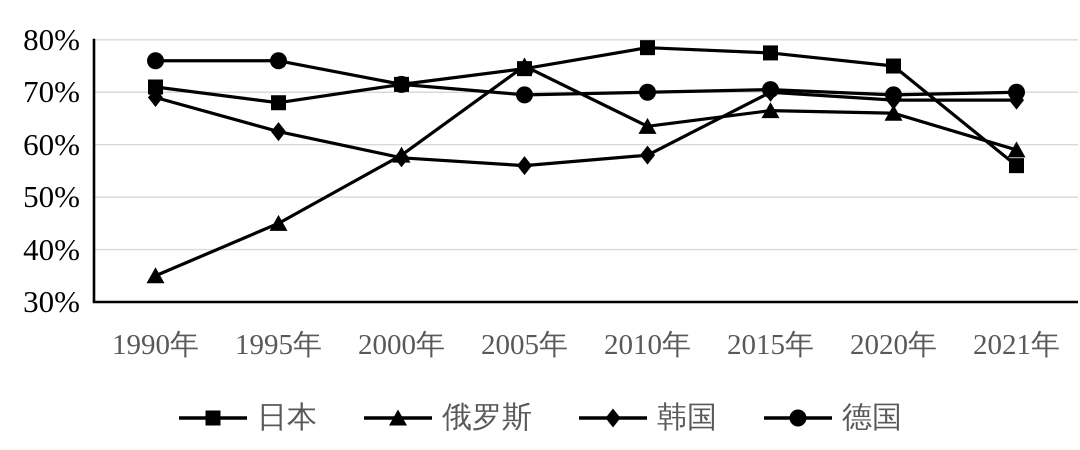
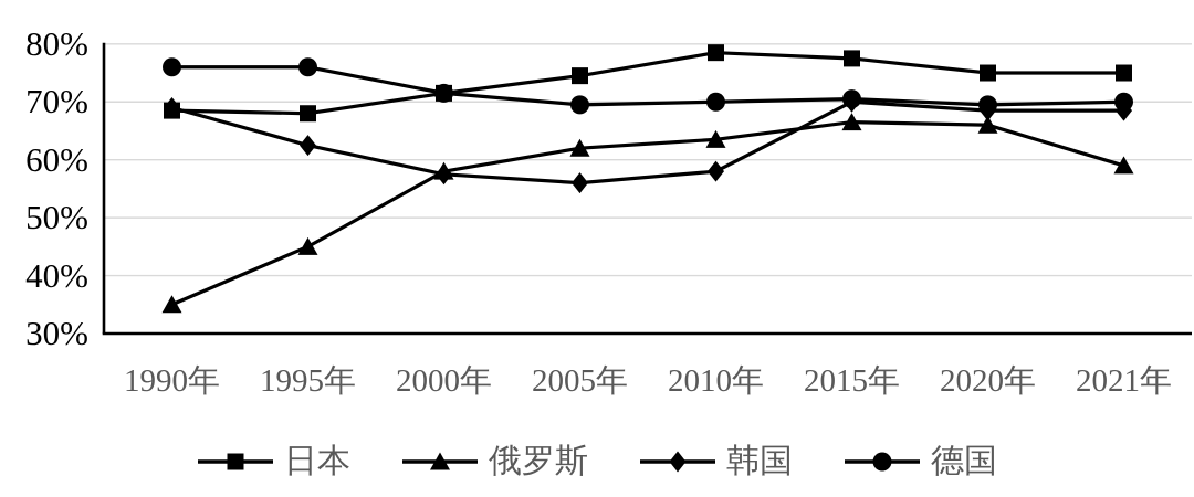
日本/1990年: 71% -> 68%
俄罗斯/2005年: 75% -> 62%
日本/2021年: 56% -> 75%
